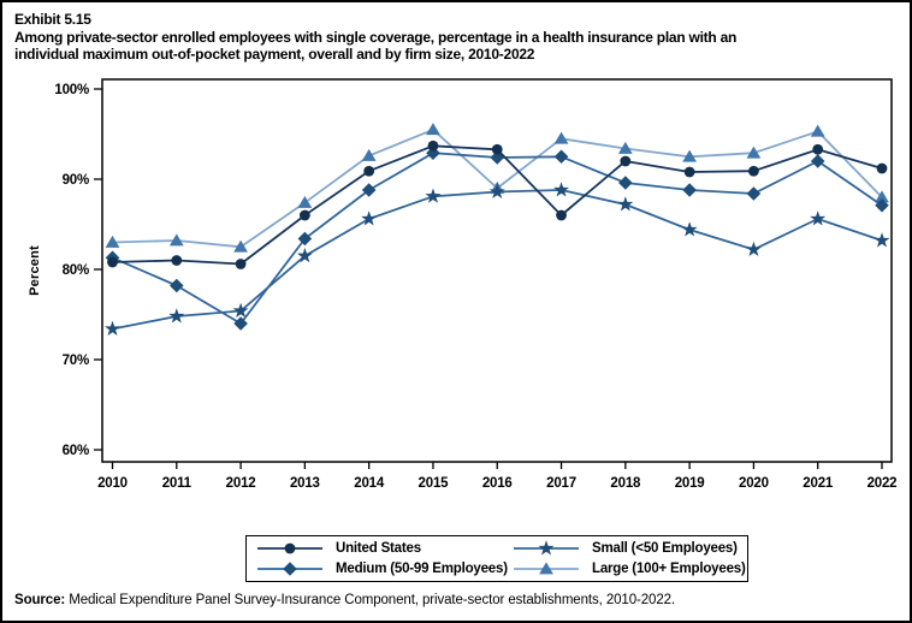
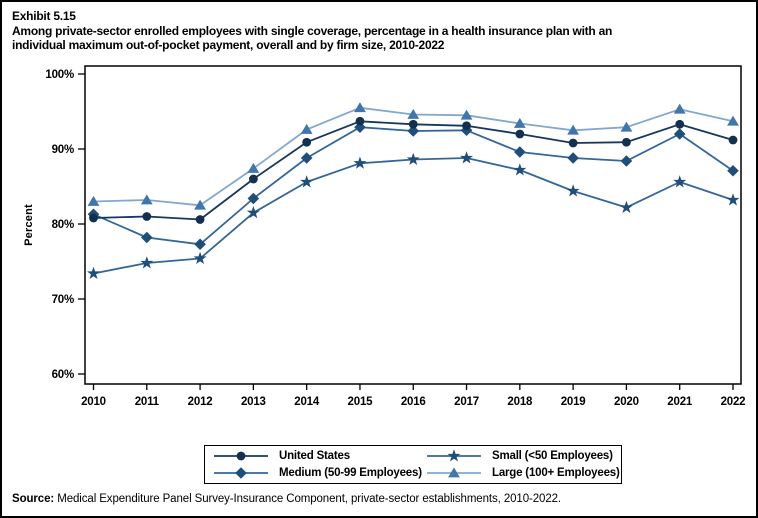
Medium (50-99 Employees)/2012: 74% -> 77%
Large (100+ Employees)/2016: 89% -> 95%
United States/2017: 86% -> 93%
Large (100+ Employees)/2022: 88% -> 94%
